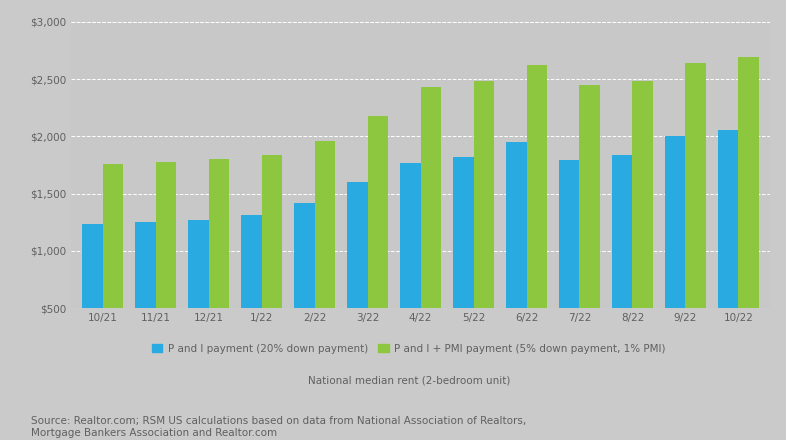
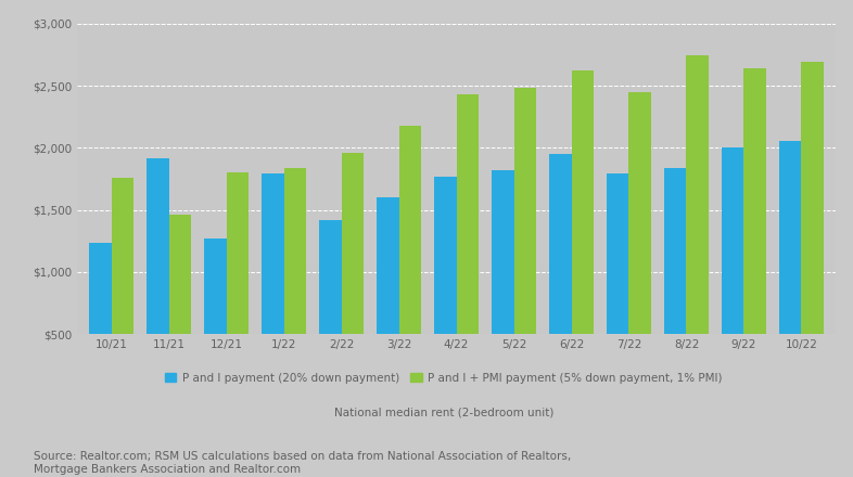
P and I payment (20% down payment)/11/21: $1,260 -> $1,920
P and I + PMI payment (5% down payment, 1% PMI)/11/21: $1,780 -> $1,460
P and I payment (20% down payment)/1/22: $1,310 -> $1,790
P and I + PMI payment (5% down payment, 1% PMI)/8/22: $2,480 -> $2,750
